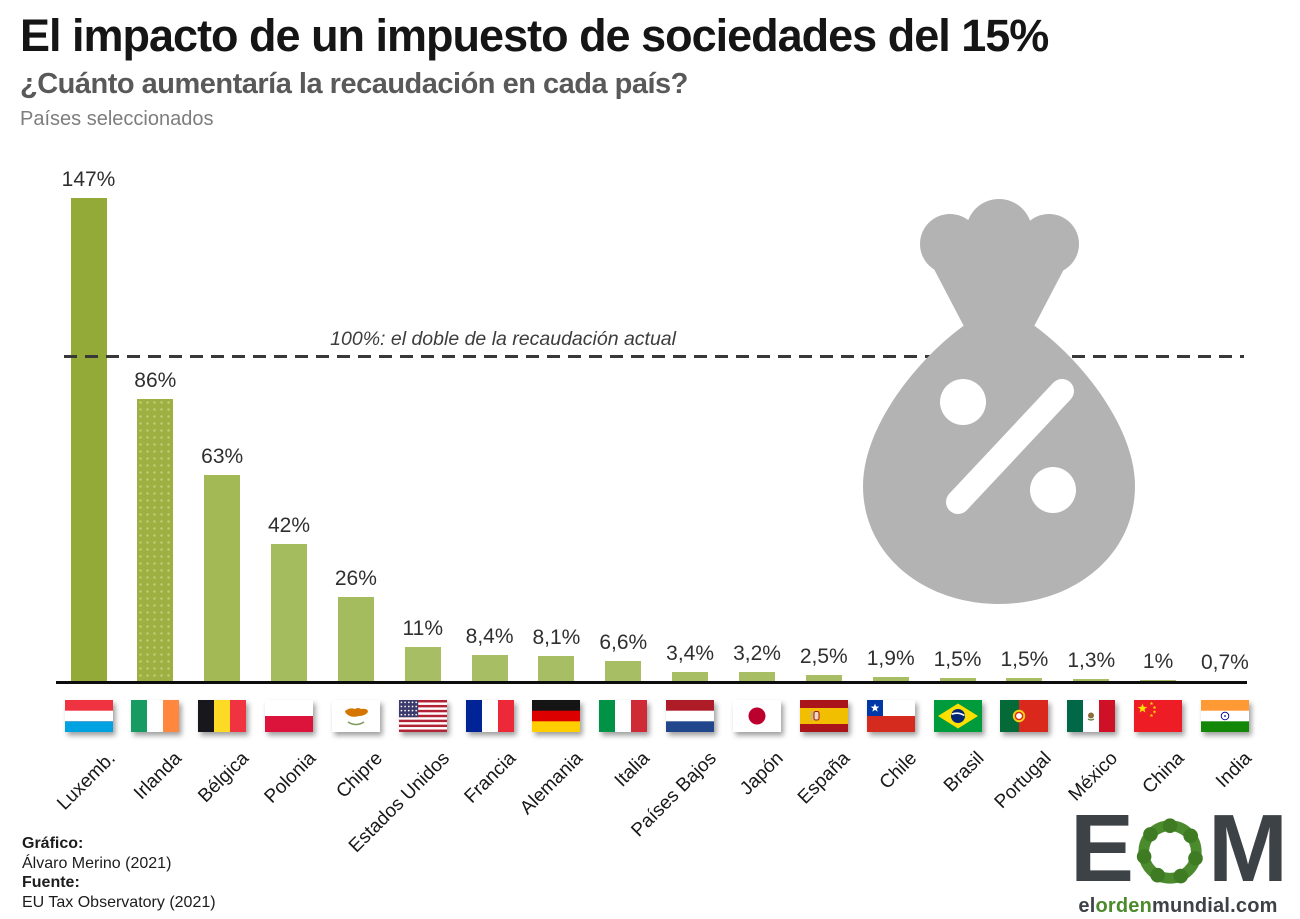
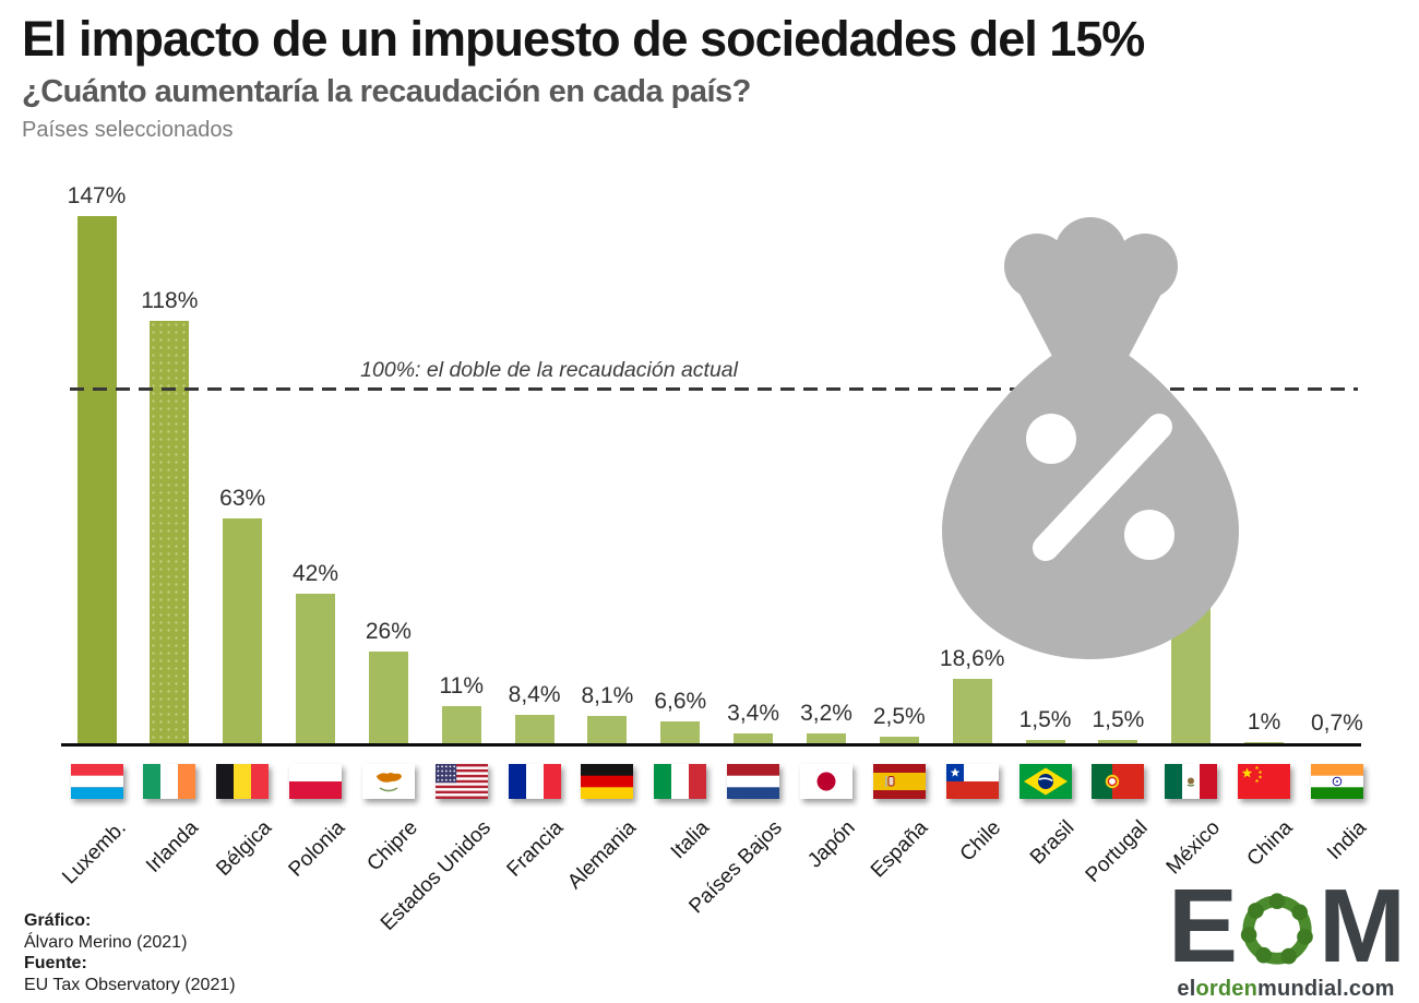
Irlanda: 86% -> 118%
Chile: 1,9% -> 18,6%
México: 1,3% -> 52,2%
